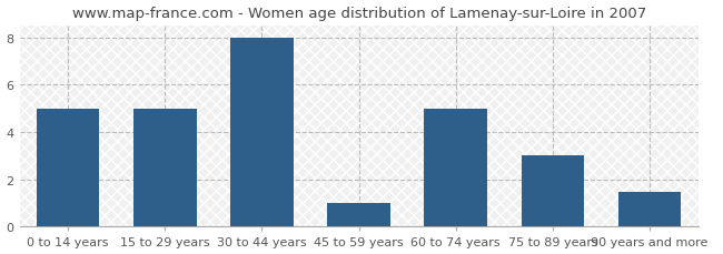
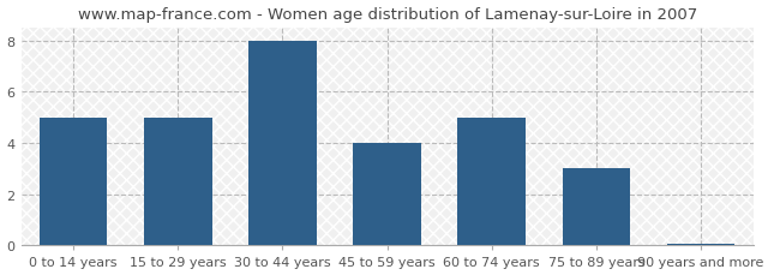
45 to 59 years: 1.00 -> 4.00
90 years and more: 1.45 -> 0.08
